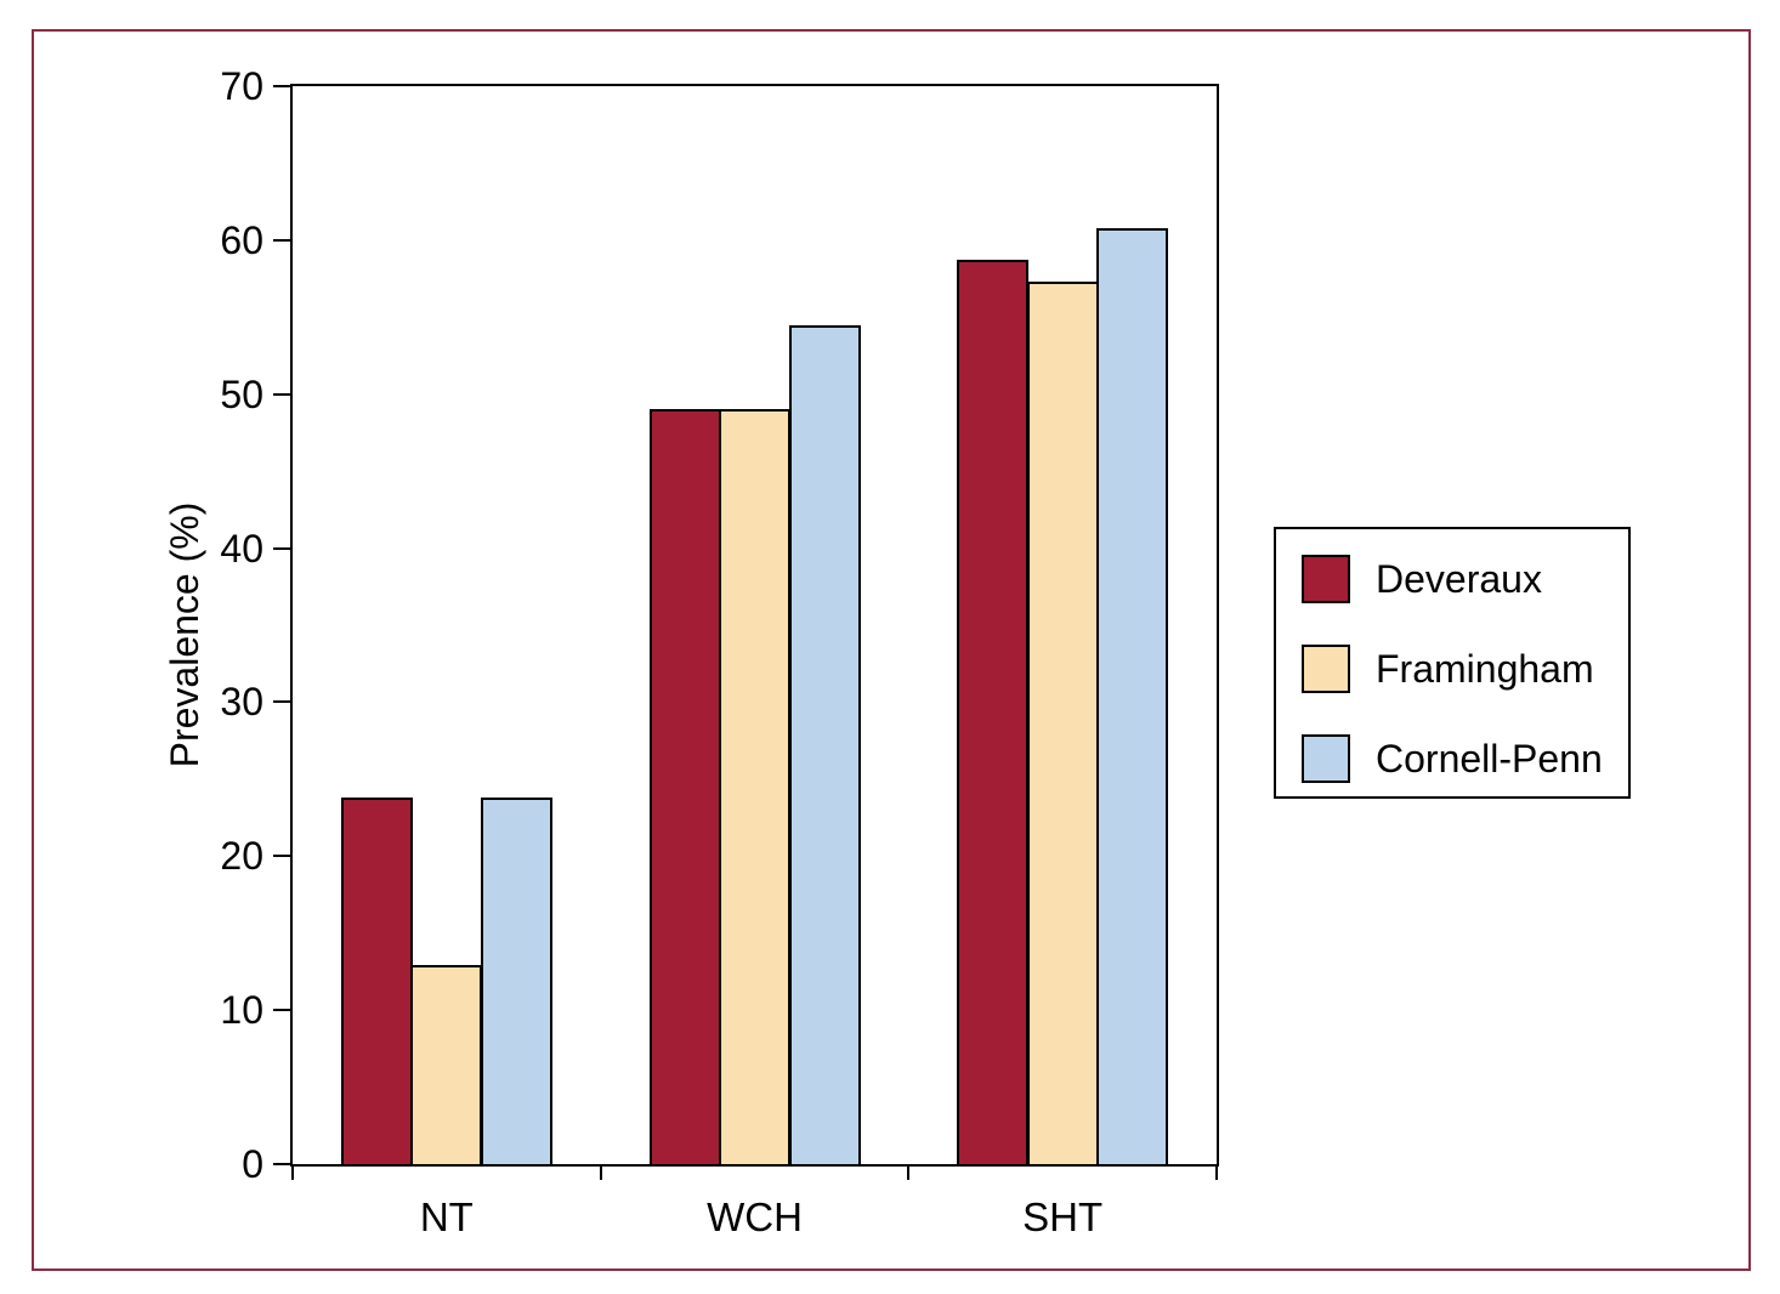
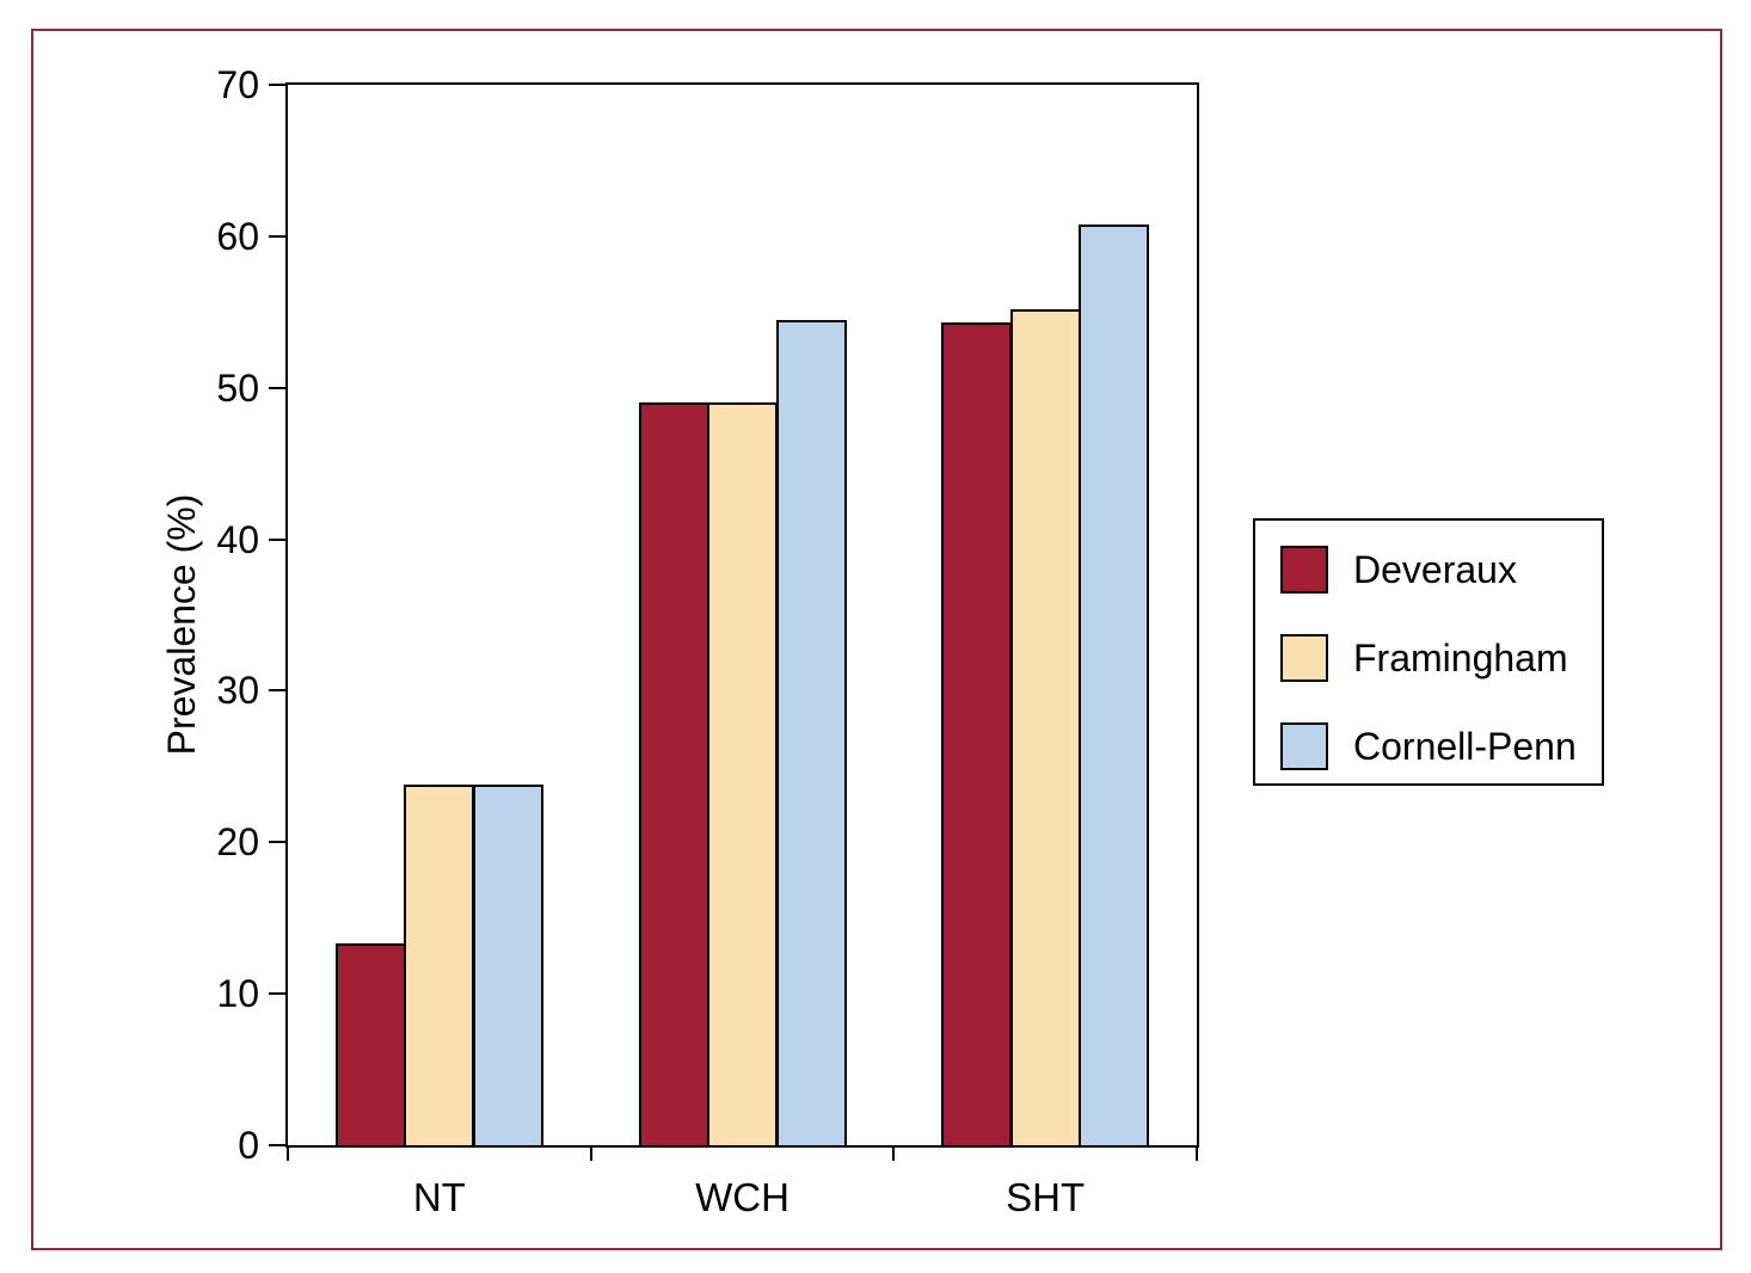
Deveraux/NT: 23.8 -> 13.3
Framingham/NT: 12.9 -> 23.8
Deveraux/SHT: 58.7 -> 54.3
Framingham/SHT: 57.3 -> 55.2
